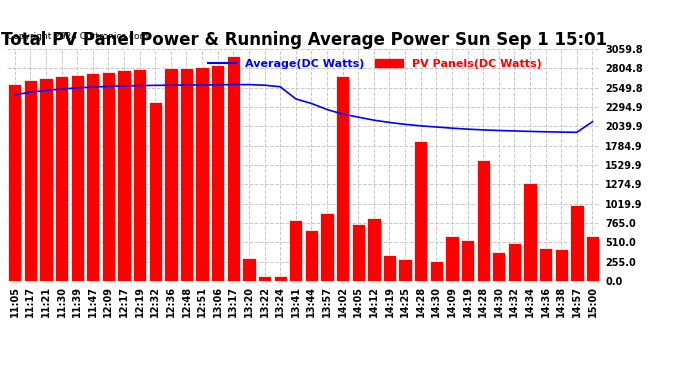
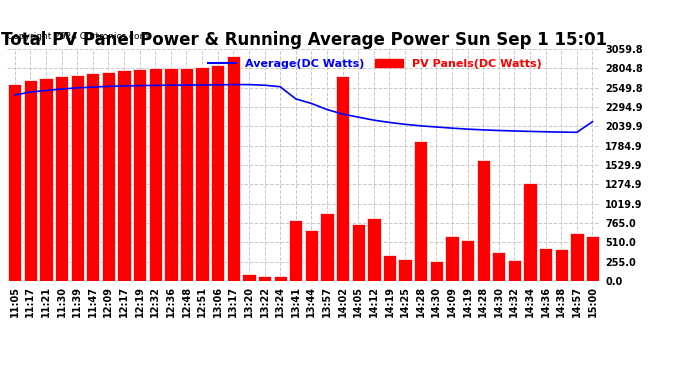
PV Panels(DC Watts)/12:32: 2360 -> 2800
PV Panels(DC Watts)/13:20: 300 -> 90
PV Panels(DC Watts)/14:32: 500 -> 280
PV Panels(DC Watts)/14:57: 1000 -> 640
